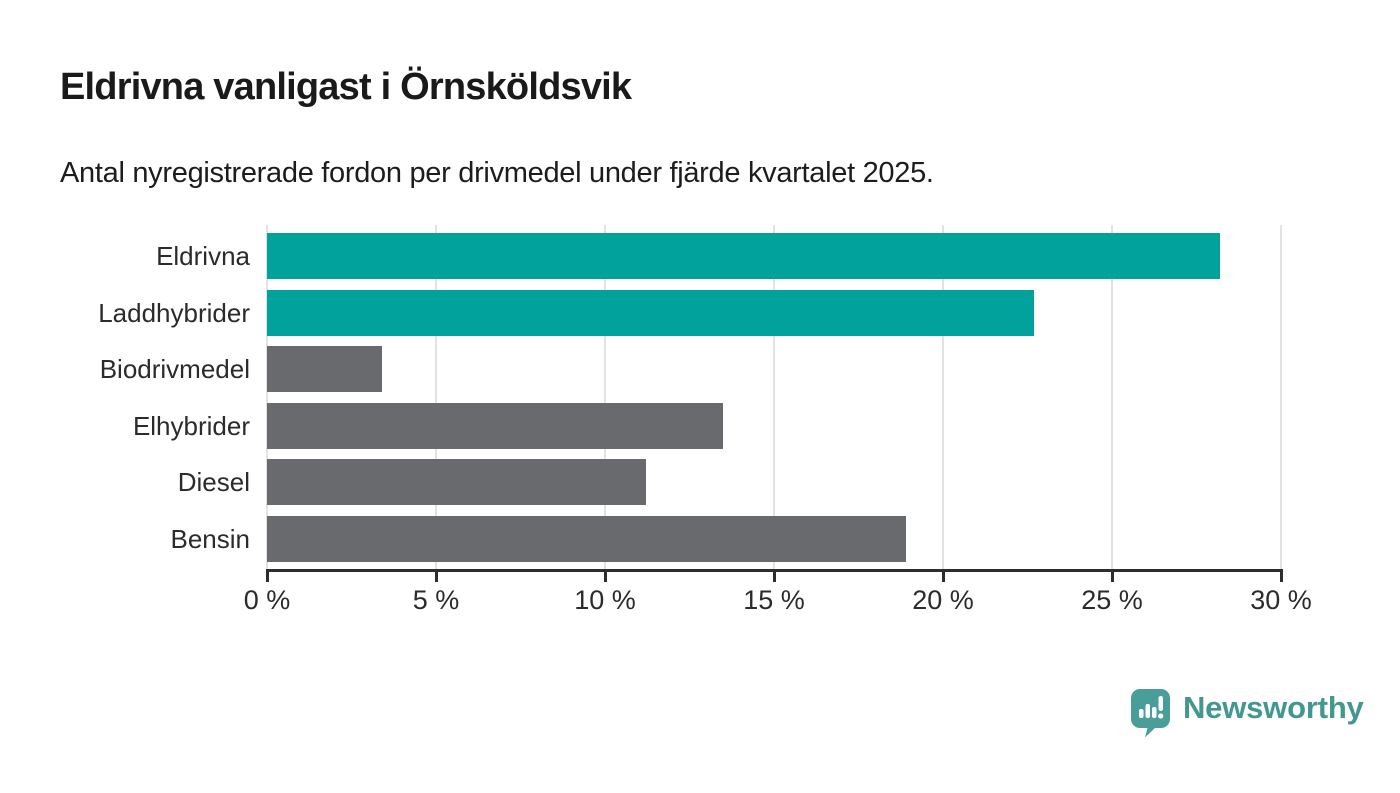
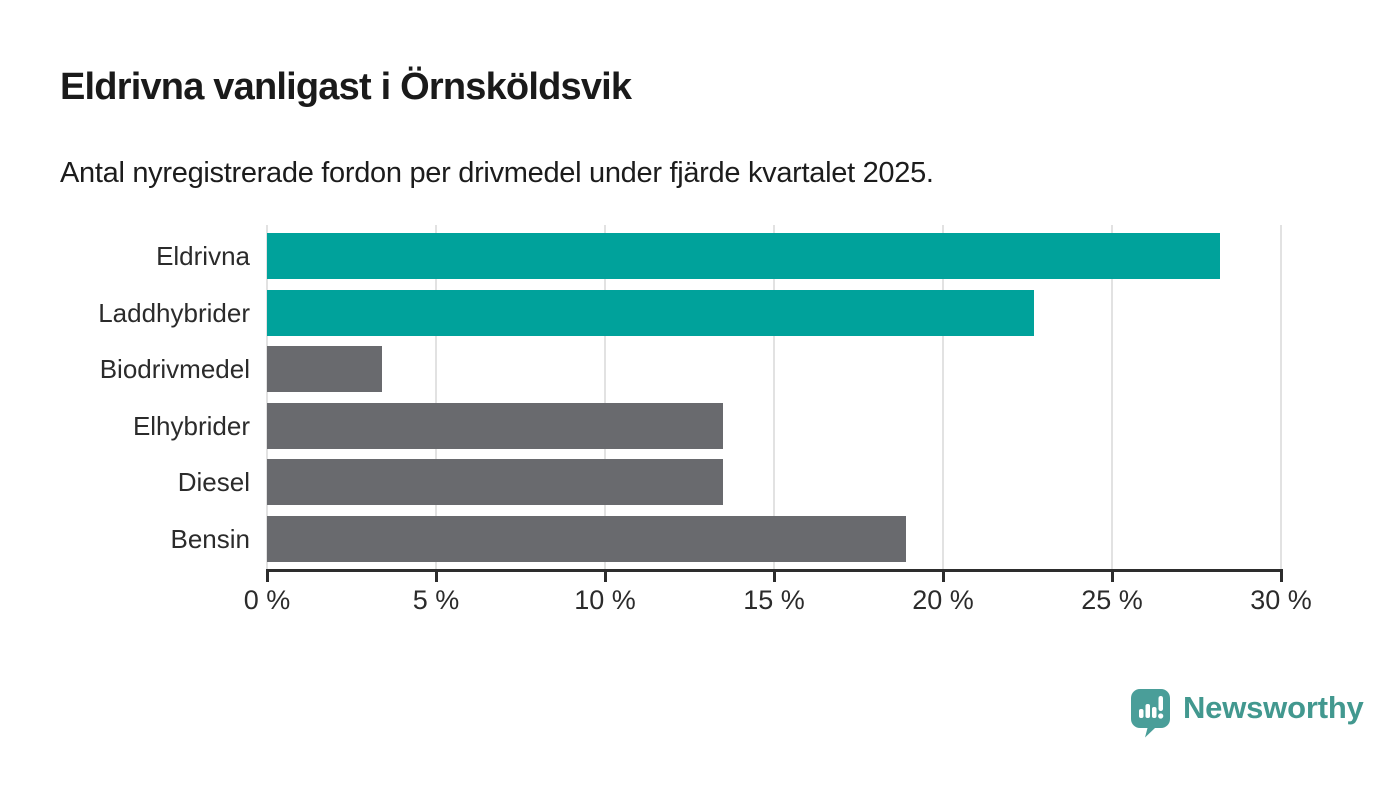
Diesel: 11.2% -> 13.5%
